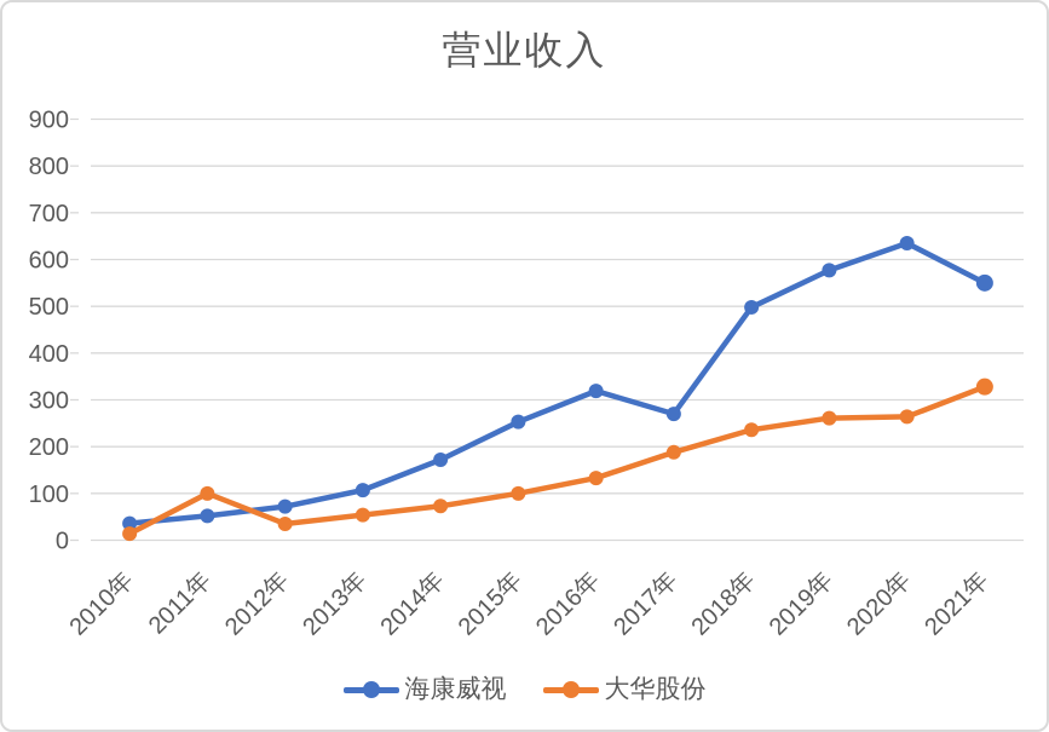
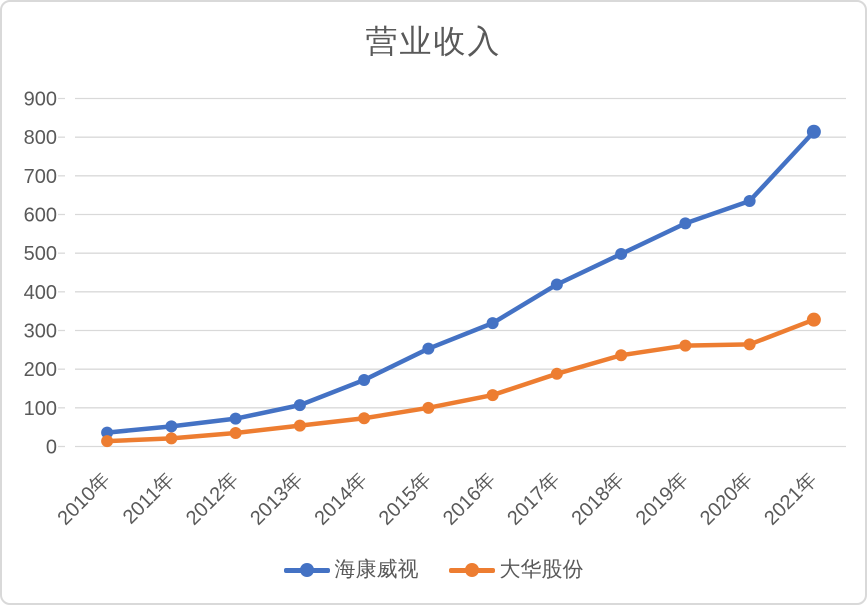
大华股份/2011年: 100 -> 20
海康威视/2017年: 270 -> 420
海康威视/2021年: 550 -> 810
